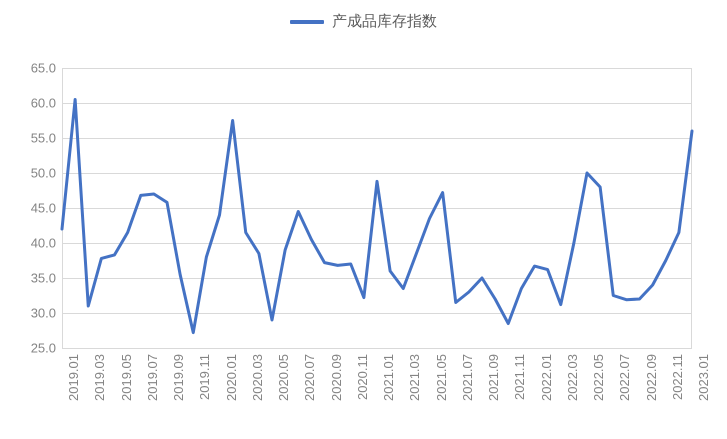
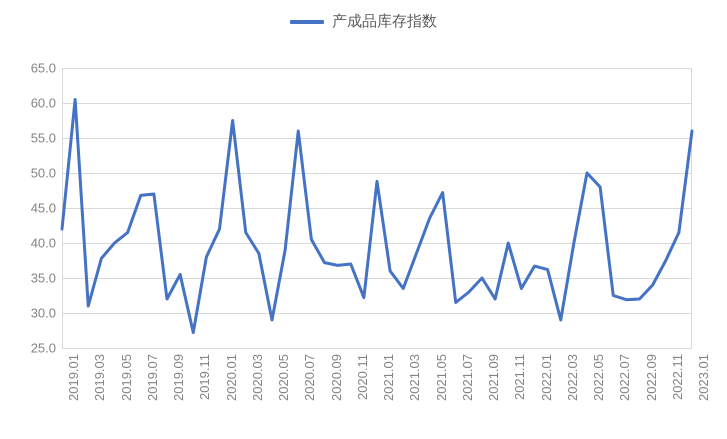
2019.05: 38 -> 40
2019.09: 46 -> 32
2020.01: 44 -> 42
2020.07: 44 -> 56
2021.11: 28 -> 40
2022.03: 31 -> 29
